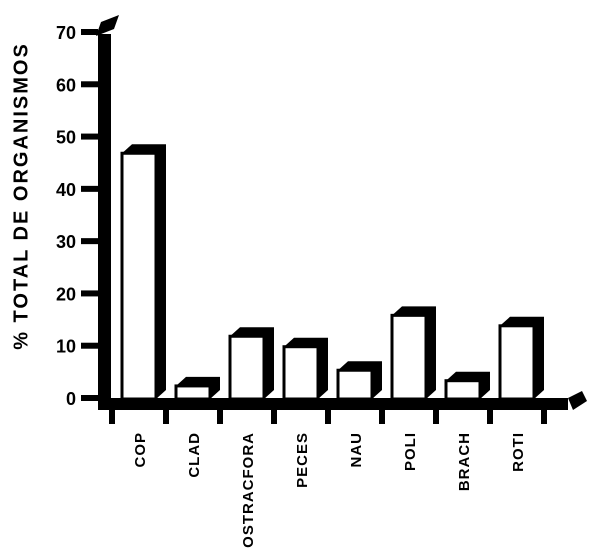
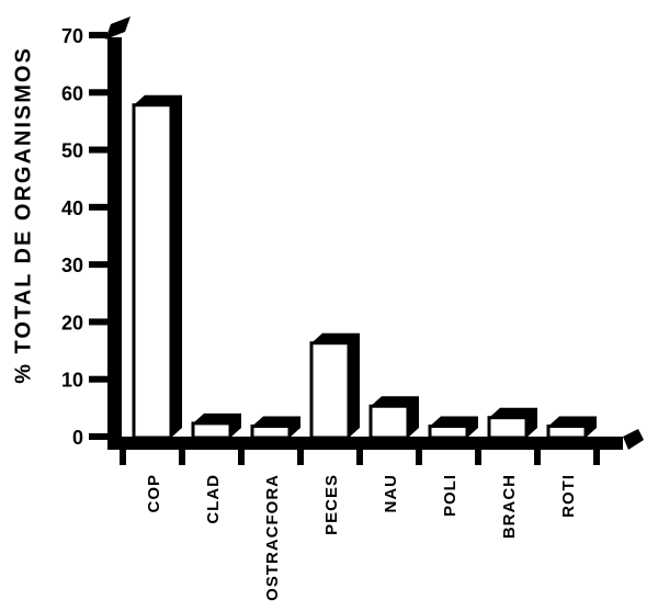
COP: 47 -> 58
OSTRACFORA: 12 -> 2
PECES: 10 -> 16
POLI: 16 -> 2
ROTI: 14 -> 2
